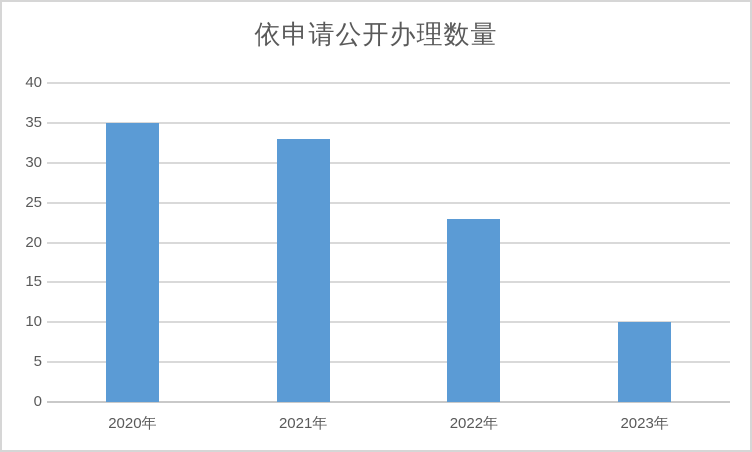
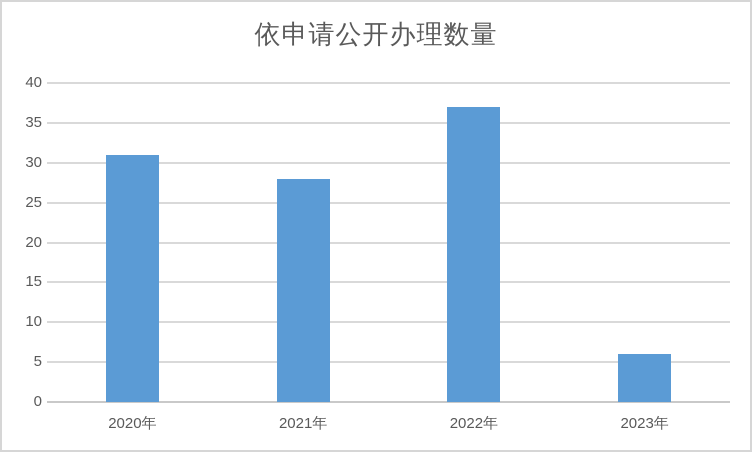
2020年: 35 -> 31
2021年: 33 -> 28
2022年: 23 -> 37
2023年: 10 -> 6
